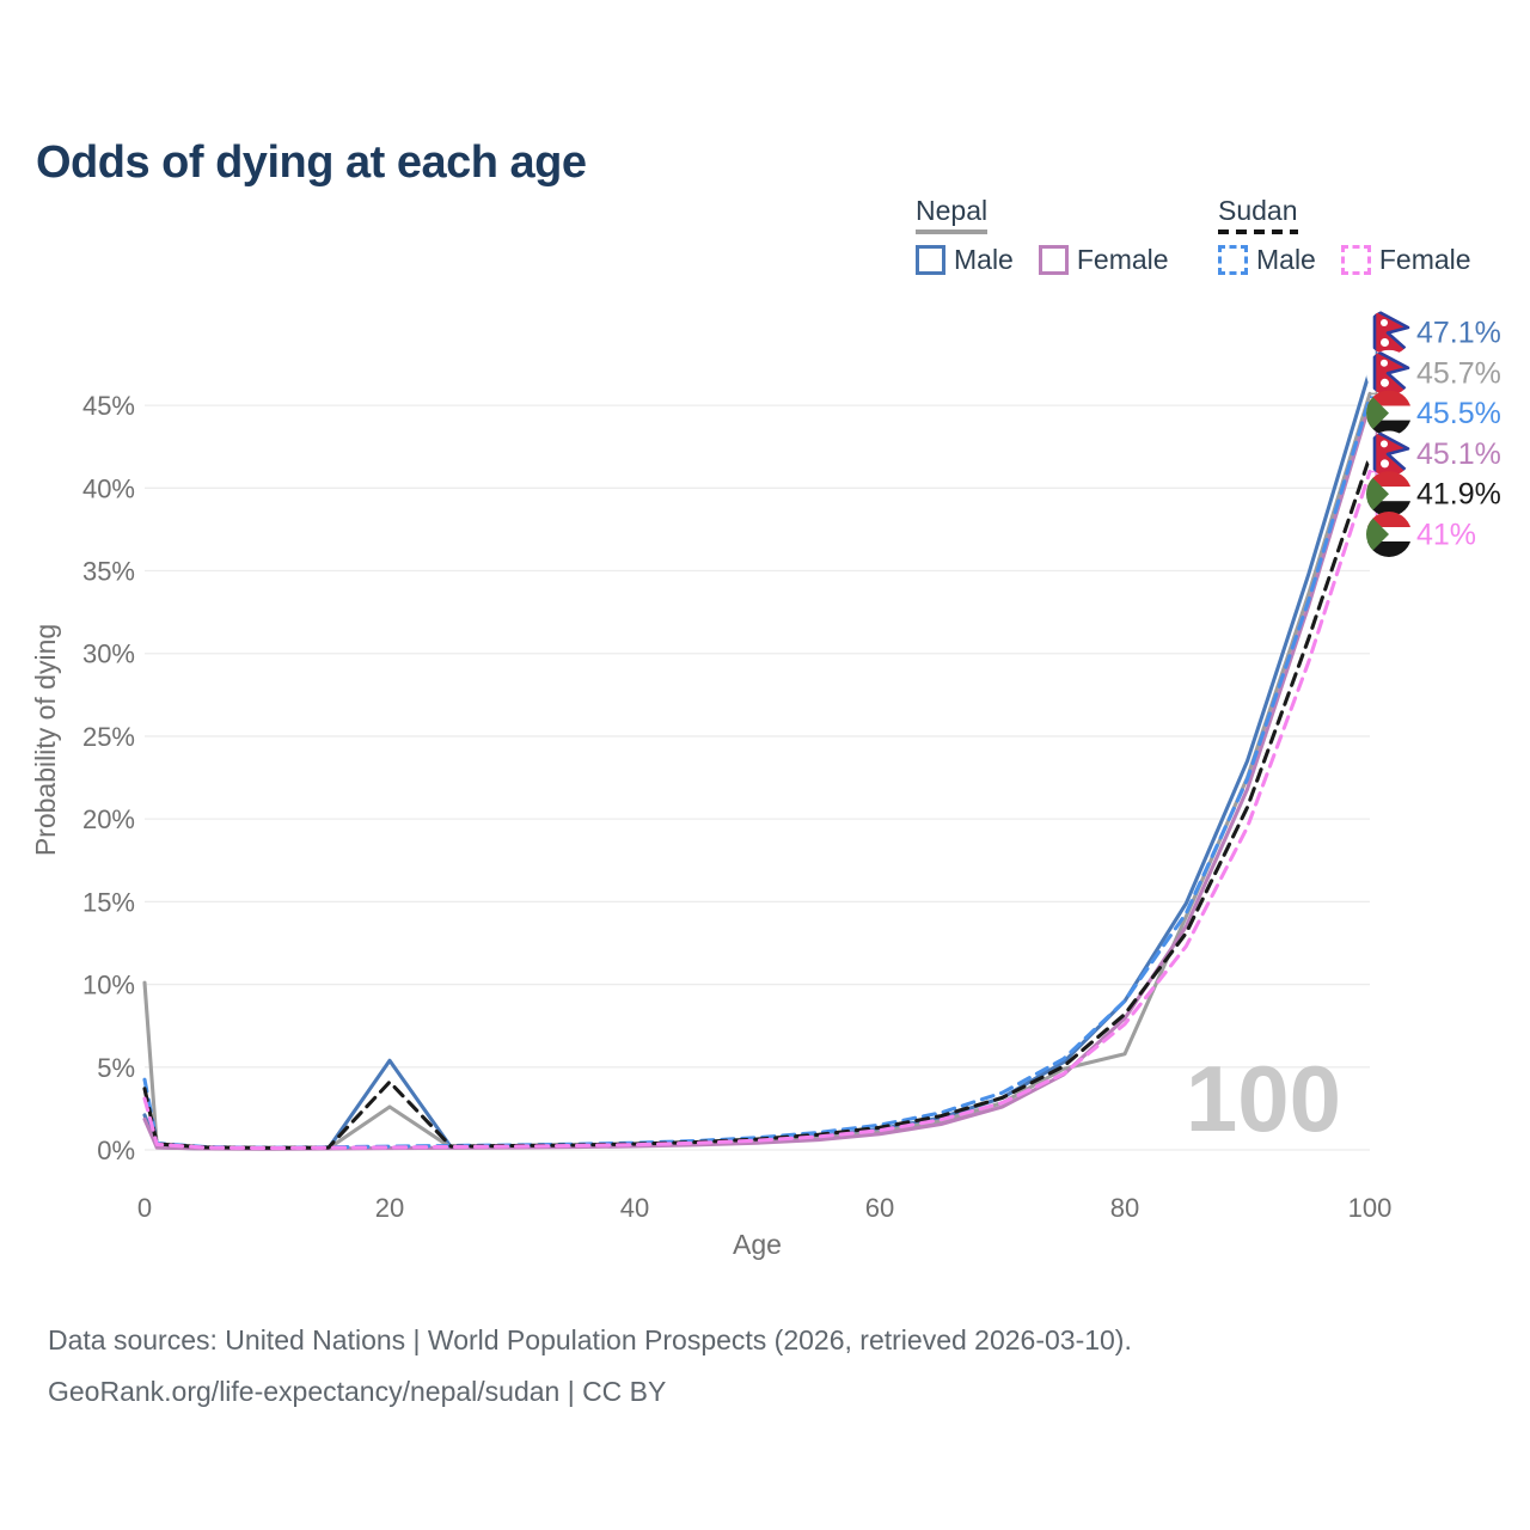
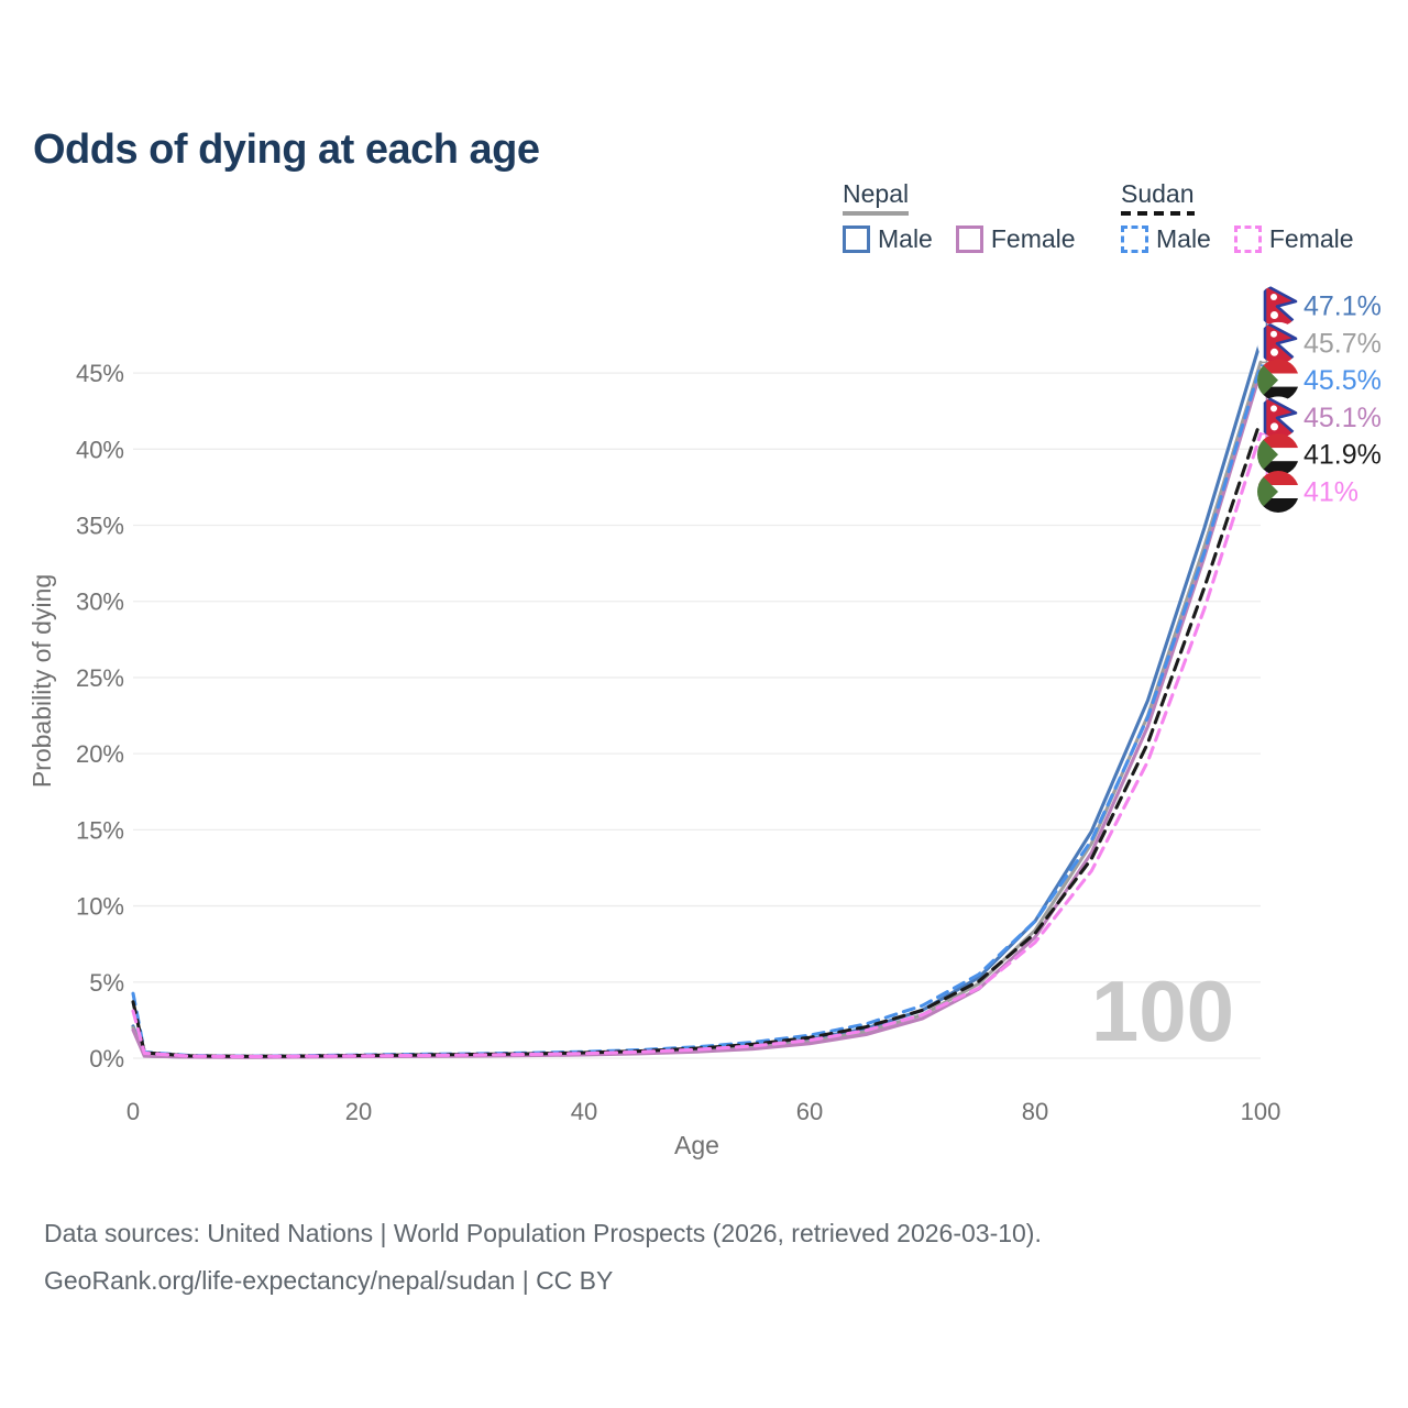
Nepal/0: 10.1% -> 2.0%
Nepal Male/20: 5.4% -> 0.1%
Nepal/20: 2.6% -> 0.1%
Sudan/20: 4.1% -> 0.2%
Nepal/80: 5.8% -> 8.4%
